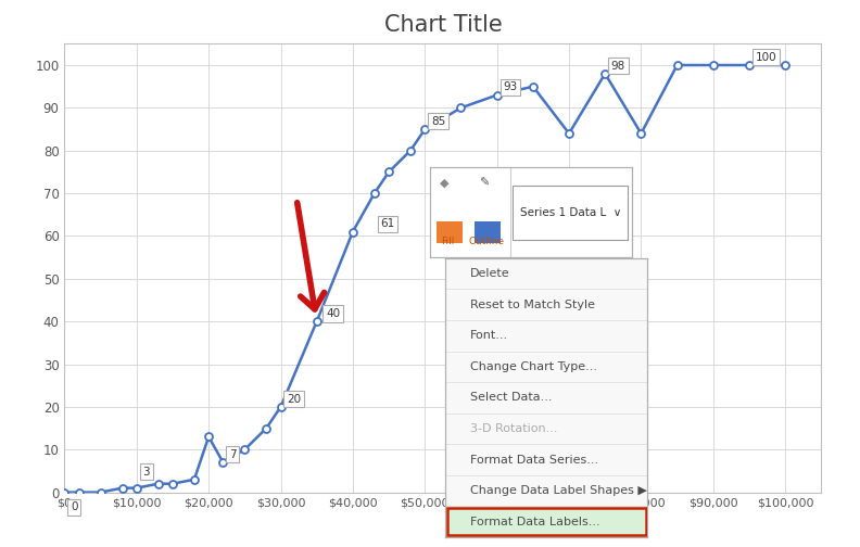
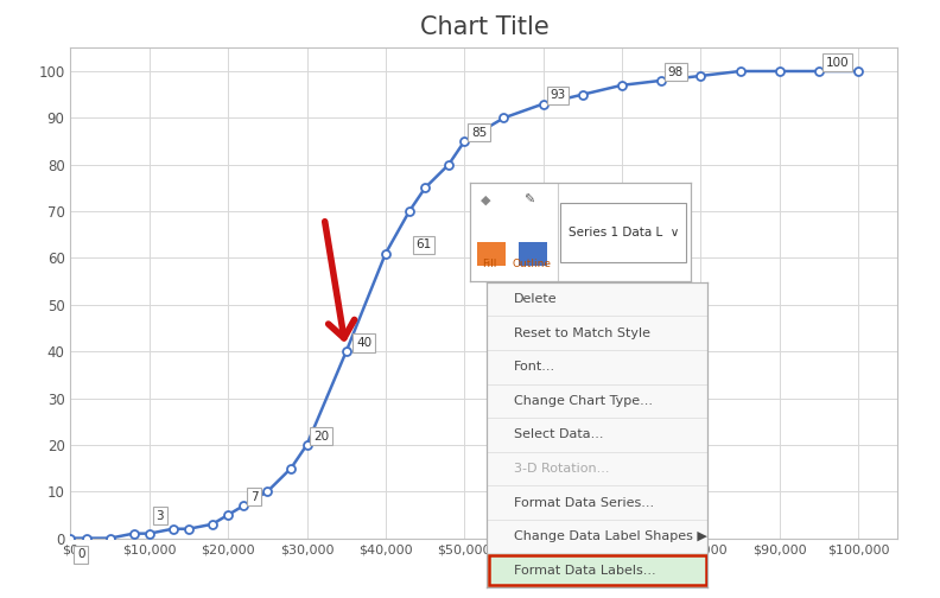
$20,000: 13 -> 5
$70,000: 84 -> 97
$80,000: 84 -> 99
